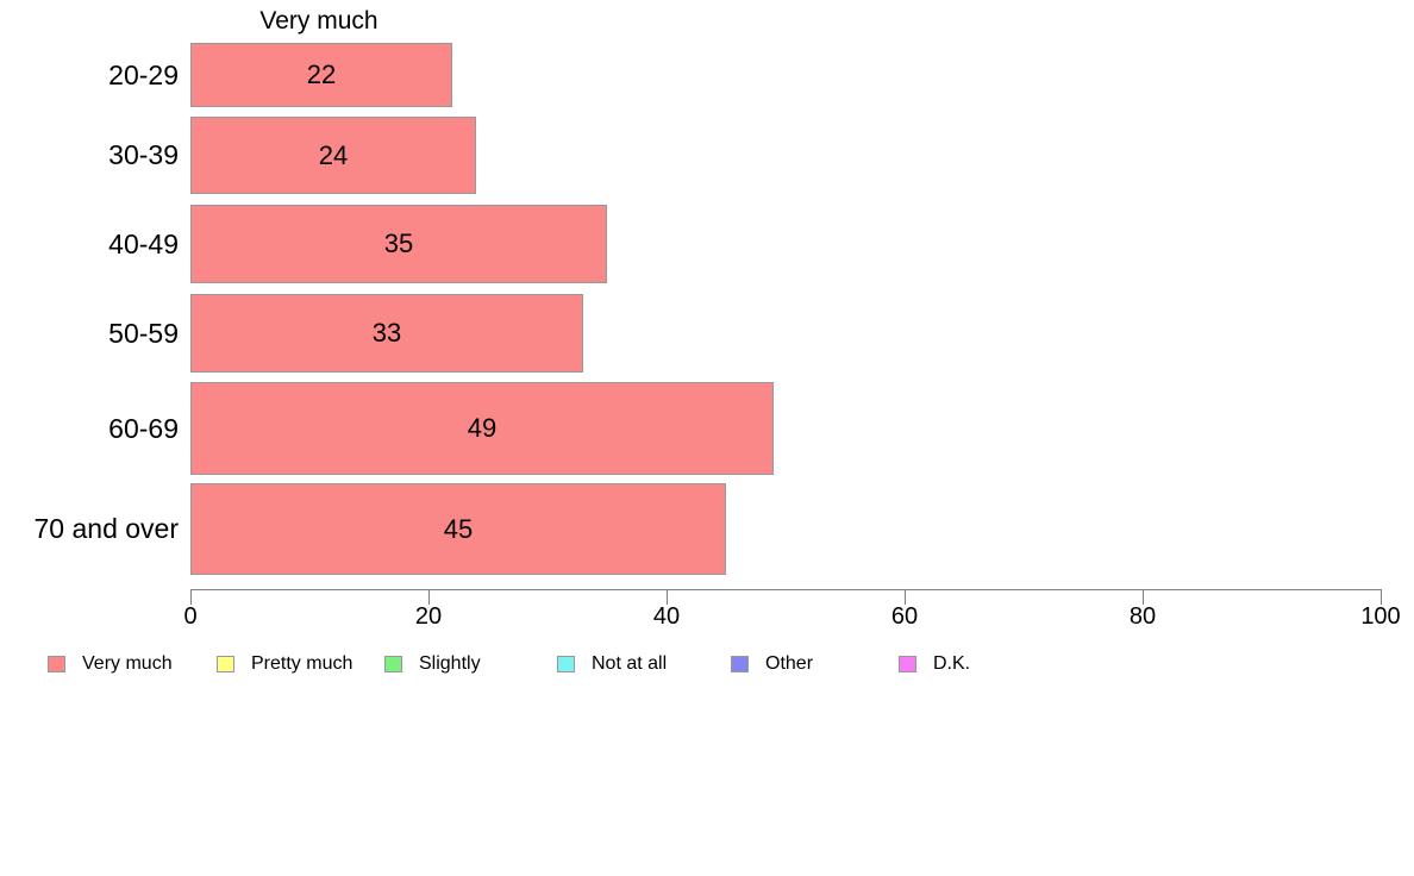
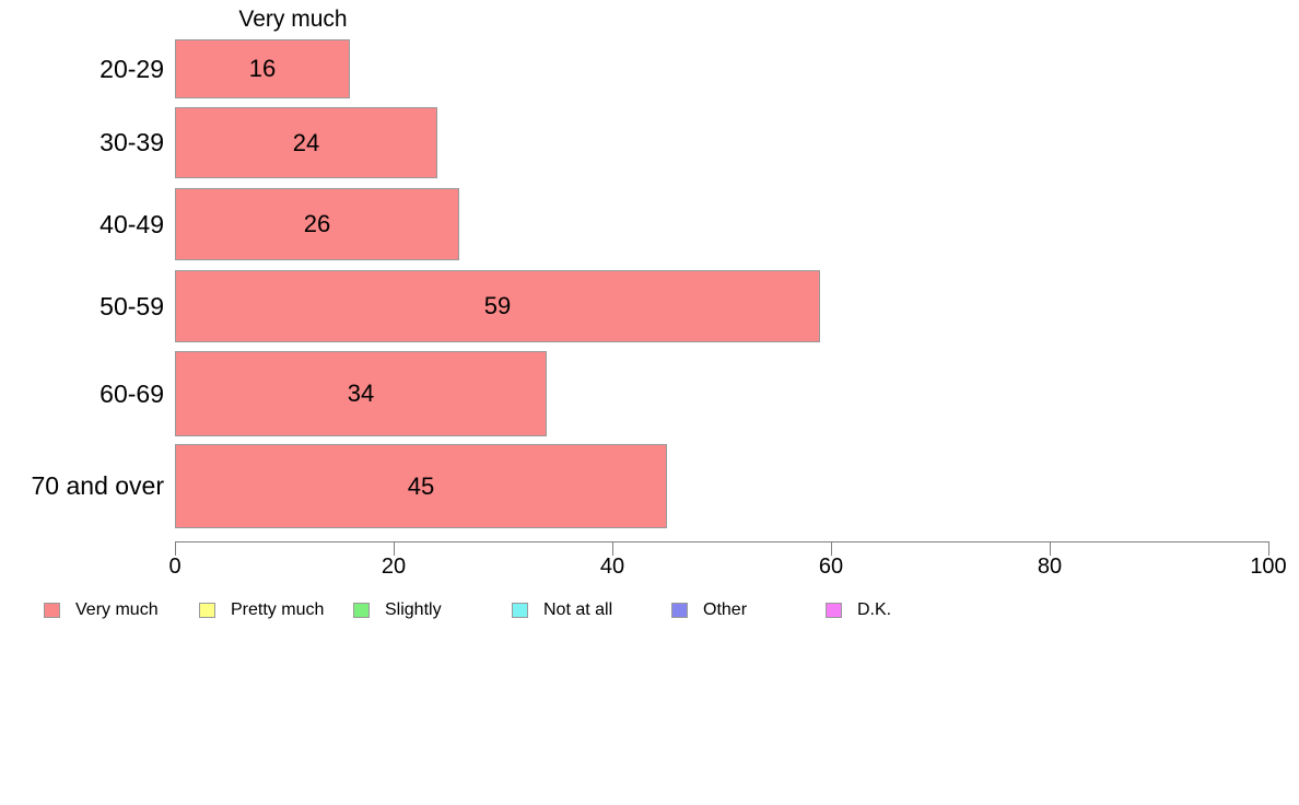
20-29: 22 -> 16
40-49: 35 -> 26
50-59: 33 -> 59
60-69: 49 -> 34
